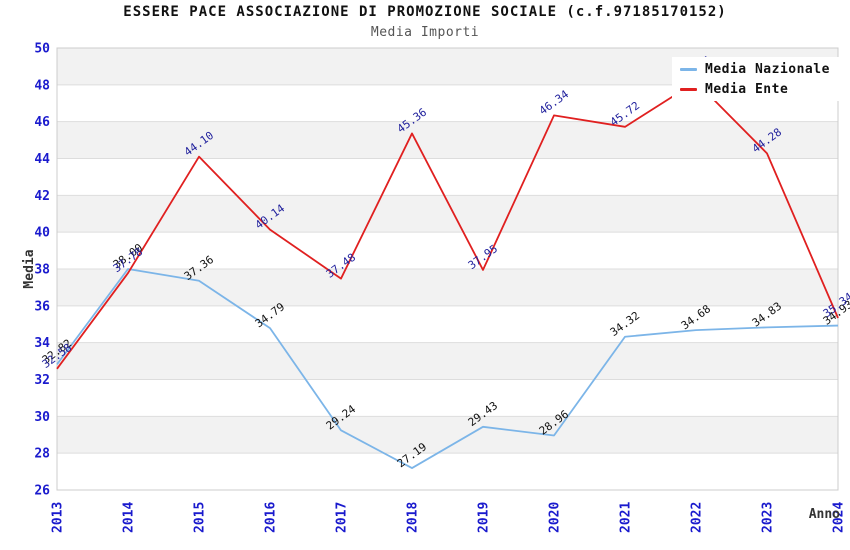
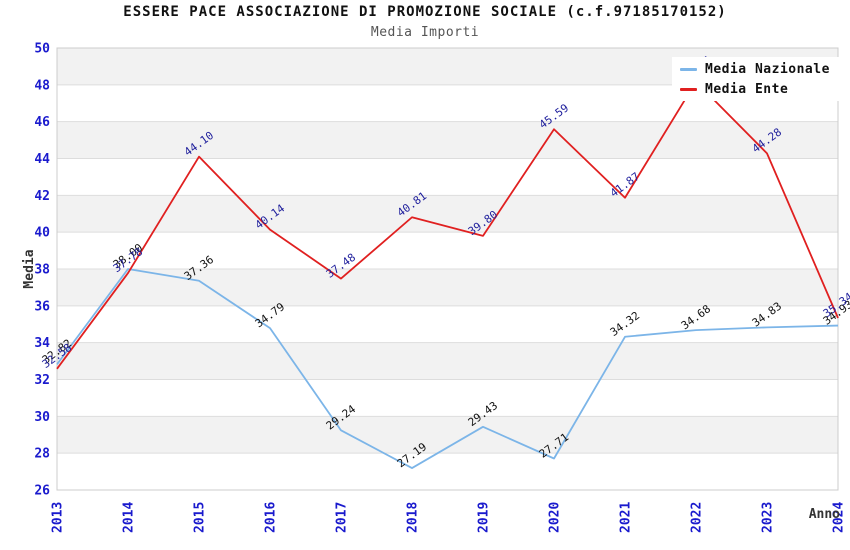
Media Ente/2018: 45.36 -> 40.81
Media Ente/2019: 37.95 -> 39.80
Media Nazionale/2020: 28.96 -> 27.71
Media Ente/2020: 46.34 -> 45.59
Media Ente/2021: 45.72 -> 41.87
